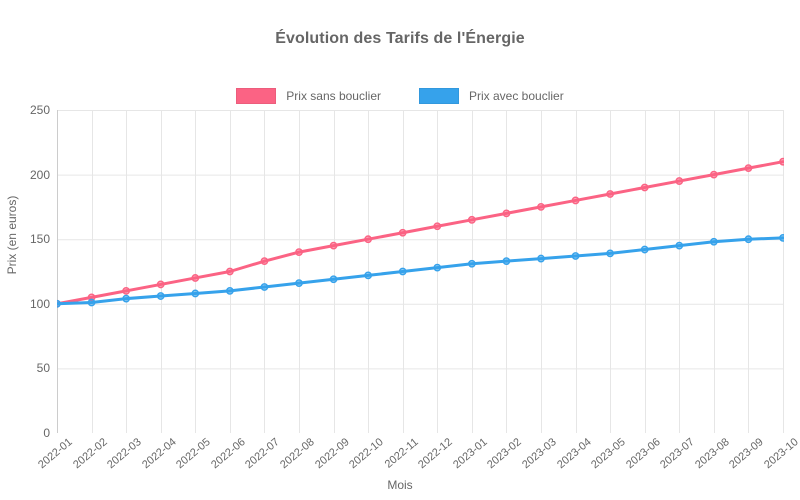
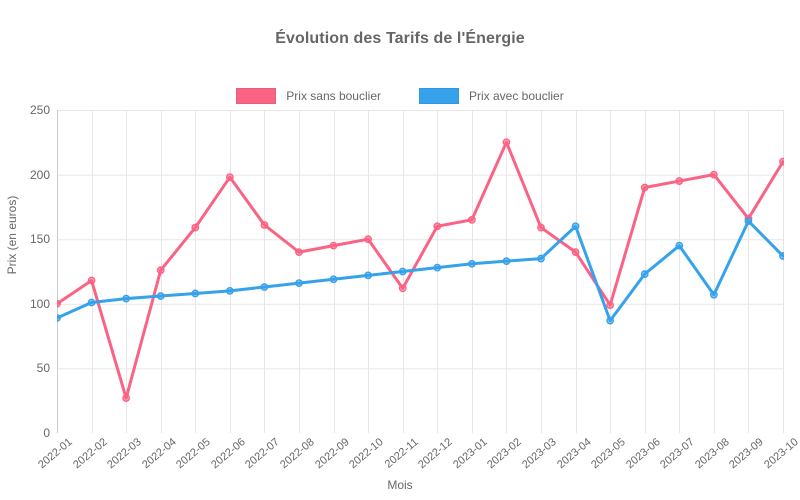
Prix avec bouclier/2022-01: 100 -> 89
Prix sans bouclier/2022-02: 105 -> 118
Prix sans bouclier/2022-03: 110 -> 27
Prix sans bouclier/2022-04: 115 -> 126
Prix sans bouclier/2022-05: 120 -> 159
Prix sans bouclier/2022-06: 125 -> 198
Prix sans bouclier/2022-07: 133 -> 161
Prix sans bouclier/2022-11: 155 -> 112
Prix sans bouclier/2023-02: 170 -> 225
Prix sans bouclier/2023-03: 175 -> 159
Prix sans bouclier/2023-04: 180 -> 140
Prix avec bouclier/2023-04: 137 -> 160
Prix sans bouclier/2023-05: 185 -> 99
Prix avec bouclier/2023-05: 139 -> 87
Prix avec bouclier/2023-06: 142 -> 123
Prix avec bouclier/2023-08: 148 -> 107
Prix sans bouclier/2023-09: 205 -> 166
Prix avec bouclier/2023-09: 150 -> 164
Prix avec bouclier/2023-10: 151 -> 137
